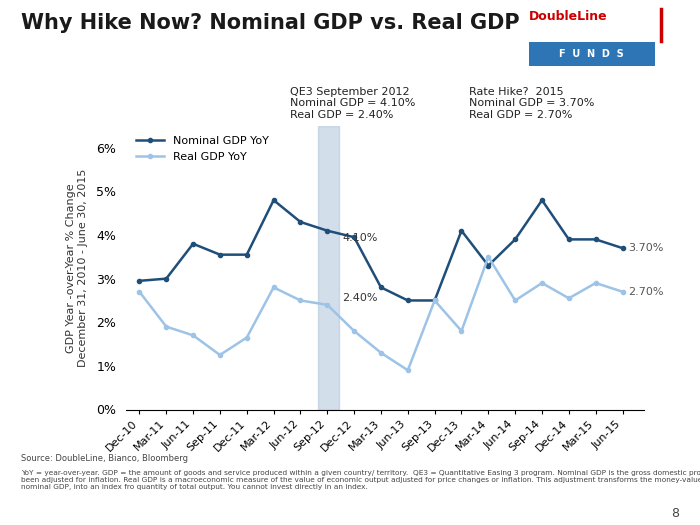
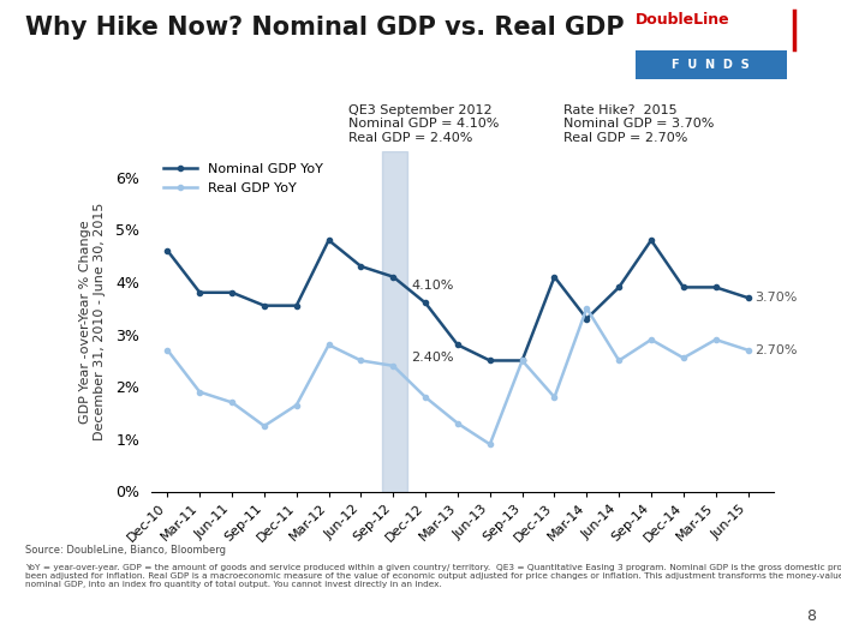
Nominal GDP YoY/Dec-10: 2.95% -> 4.60%
Nominal GDP YoY/Mar-11: 3.00% -> 3.80%
Nominal GDP YoY/Dec-12: 3.95% -> 3.60%
